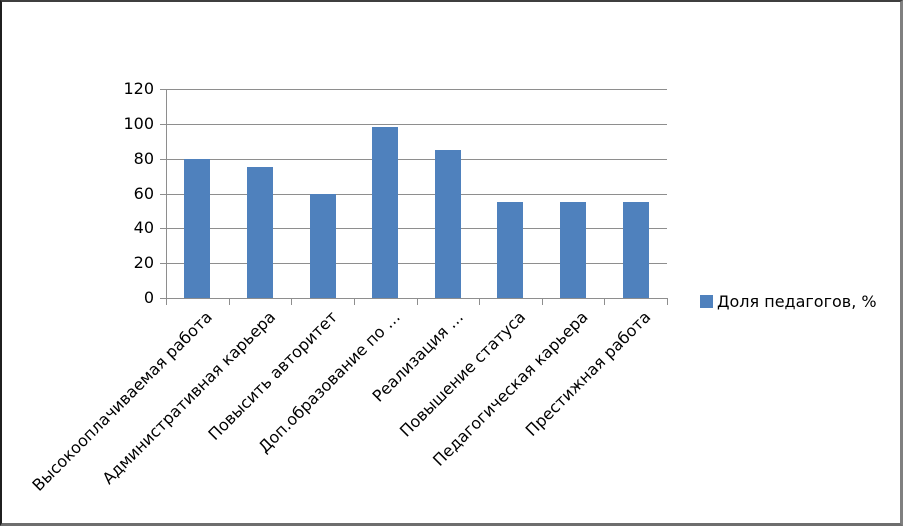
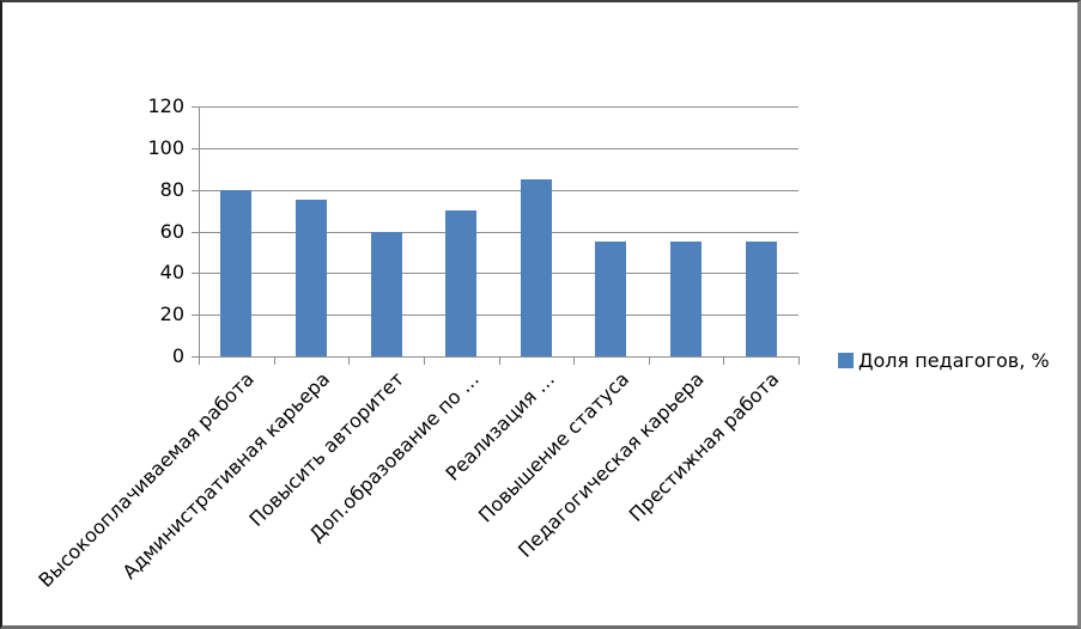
Доп.образование по …: 98 -> 70
